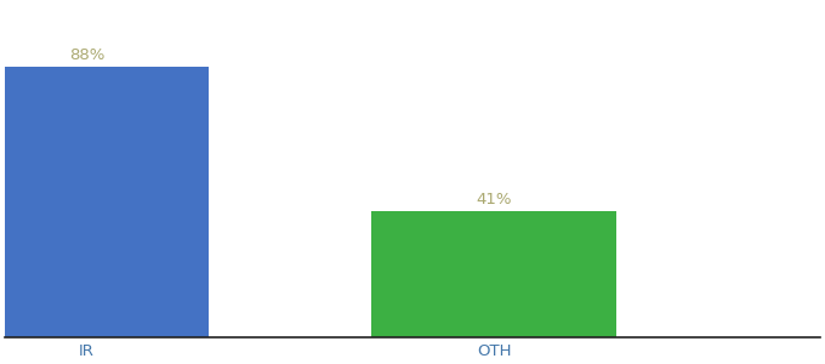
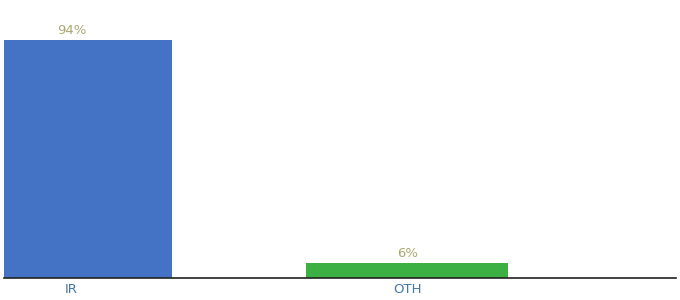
IR: 88% -> 94%
OTH: 41% -> 6%
